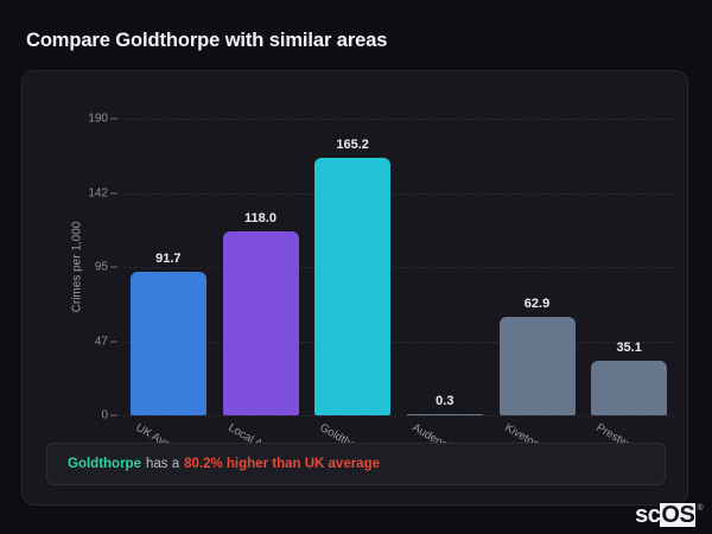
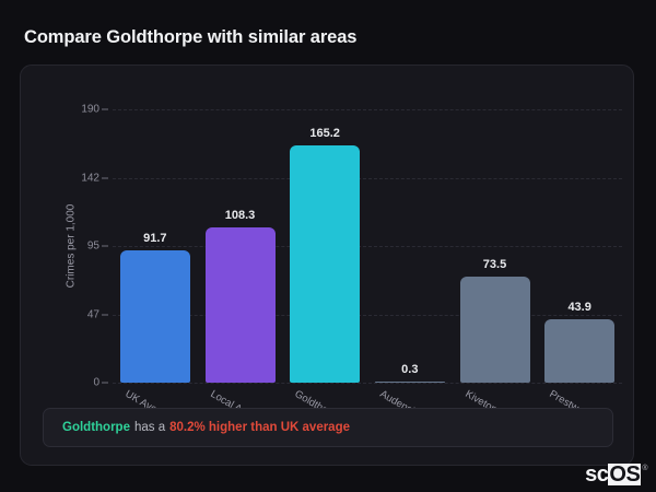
Local Area: 118.0 -> 108.3
Kiveton Park: 62.9 -> 73.5
Prestwood ...: 35.1 -> 43.9
